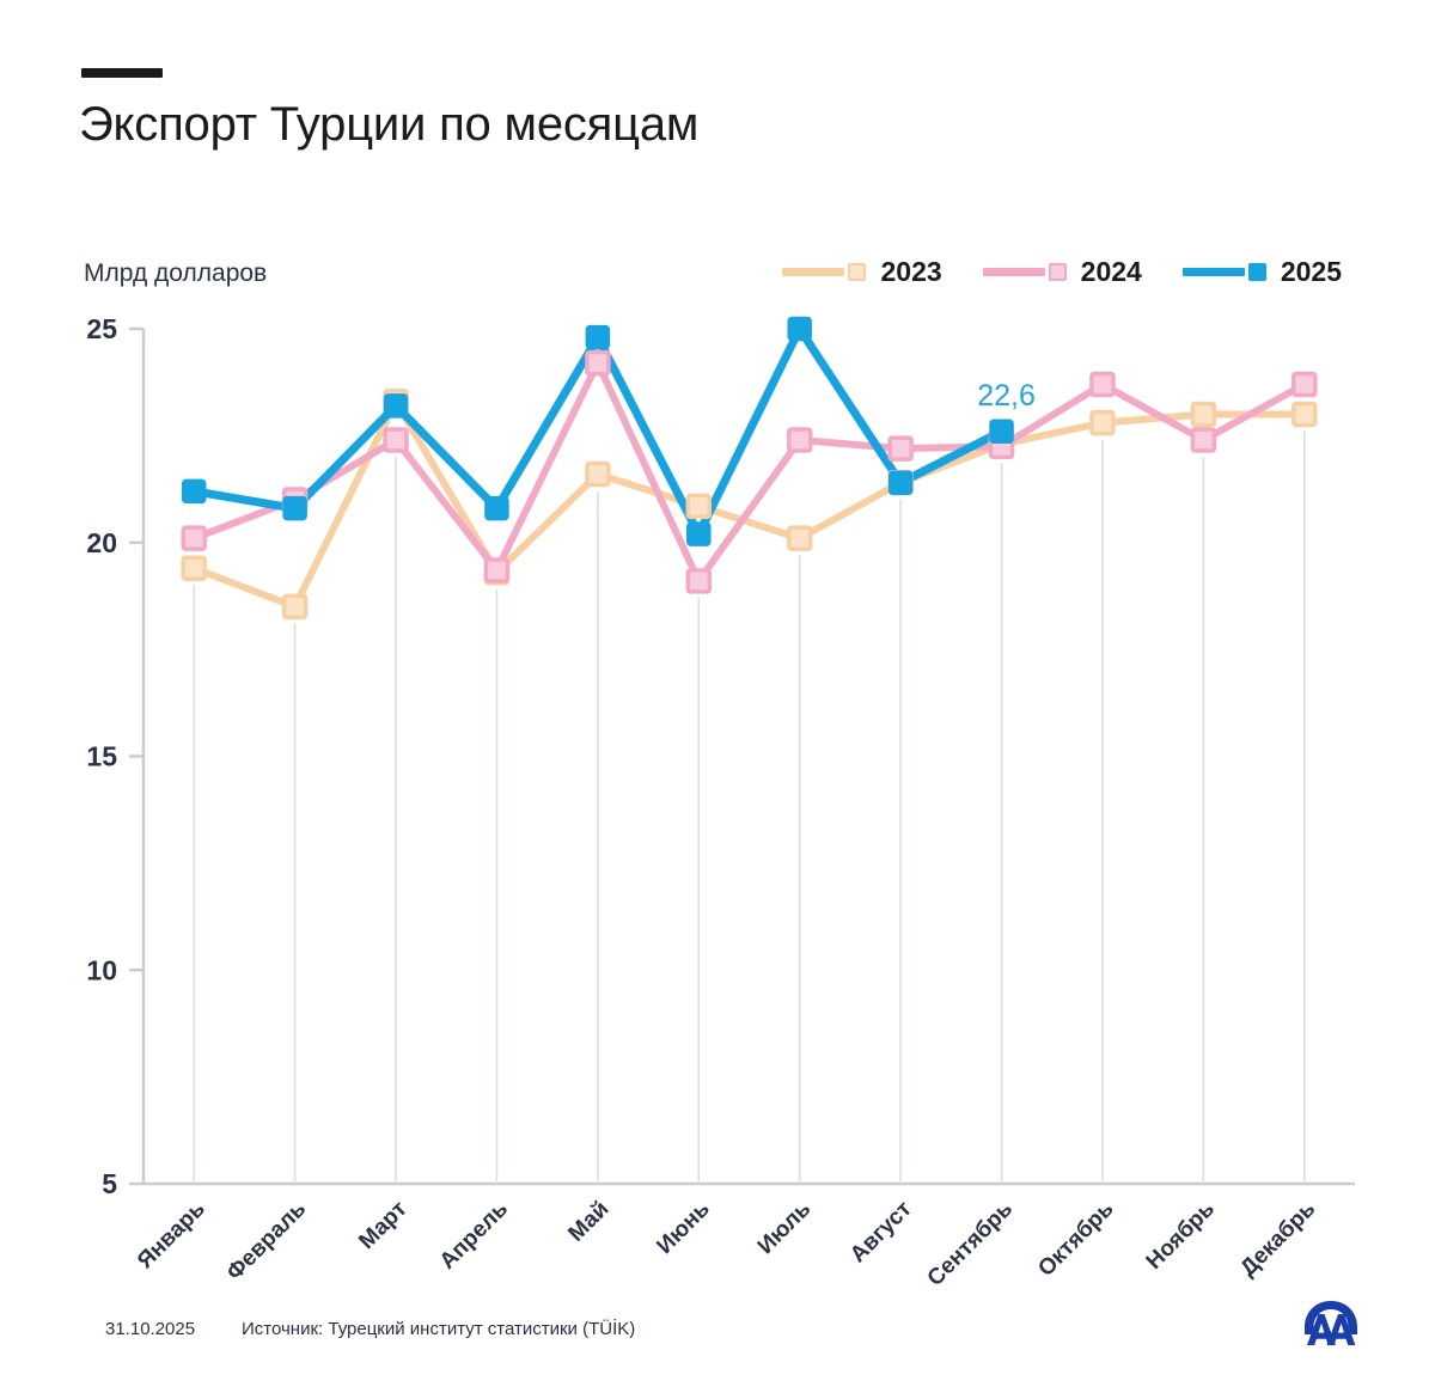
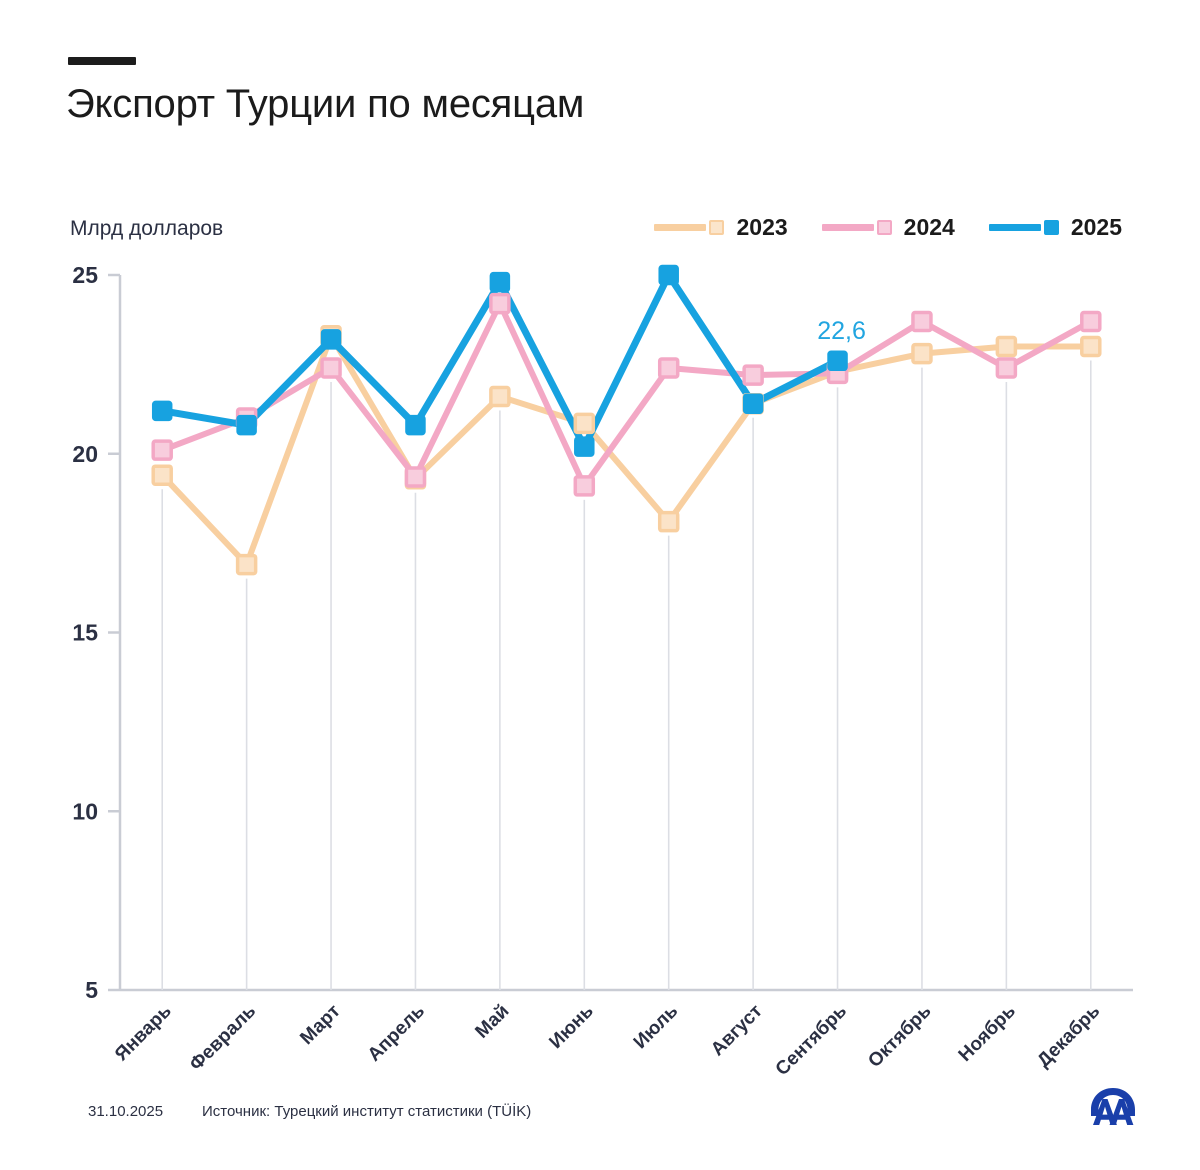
2023/Февраль: 18.5 -> 16.9
2023/Июль: 20.1 -> 18.1
